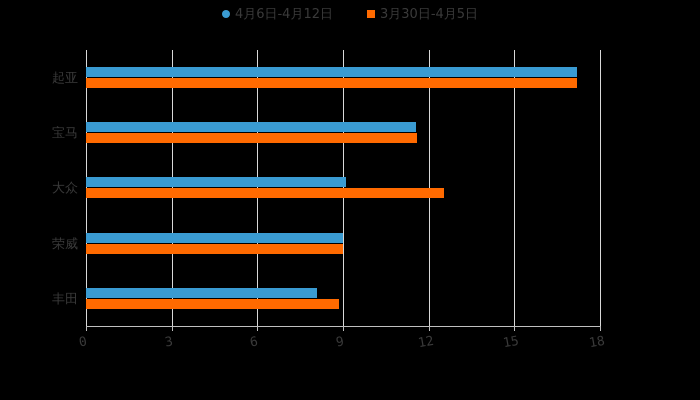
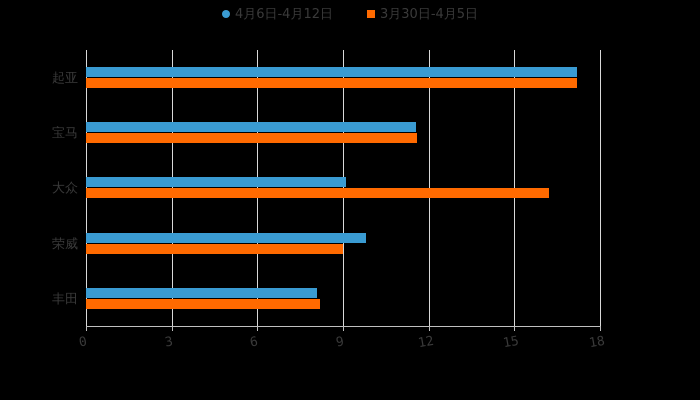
3月30日-4月5日/大众: 12.6 -> 16.2
4月6日-4月12日/荣威: 9.0 -> 9.8
3月30日-4月5日/丰田: 8.8 -> 8.2
